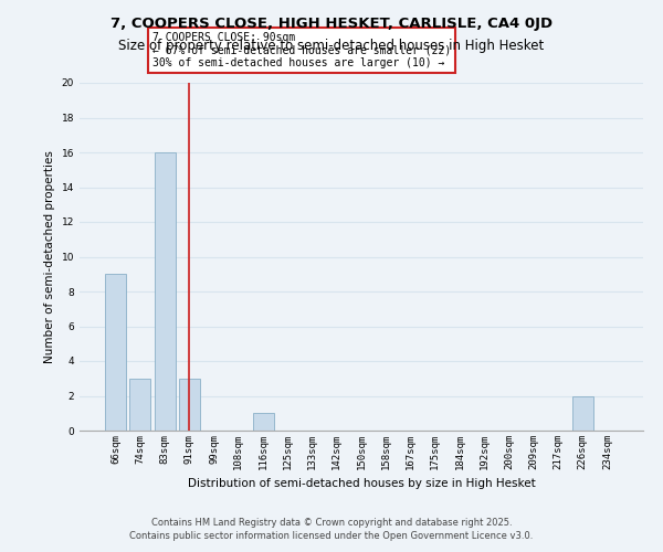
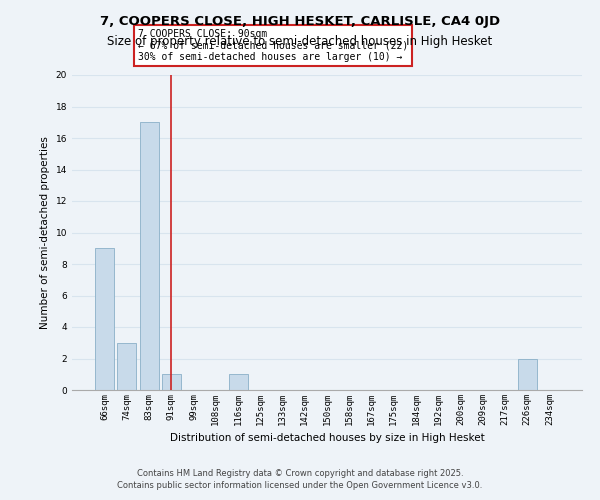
83sqm: 16 -> 17
91sqm: 3 -> 1
